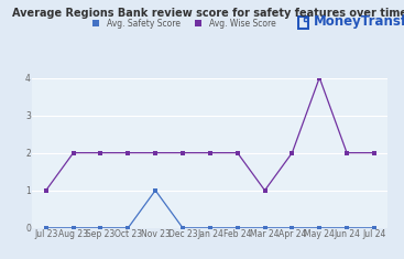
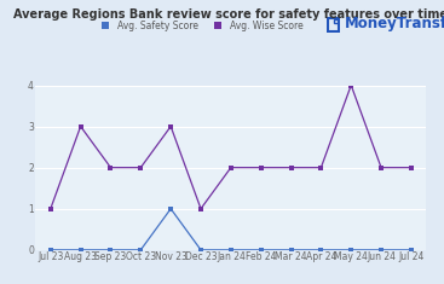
Avg. Wise Score/Aug 23: 2 -> 3
Avg. Wise Score/Nov 23: 2 -> 3
Avg. Wise Score/Dec 23: 2 -> 1
Avg. Wise Score/Mar 24: 1 -> 2
